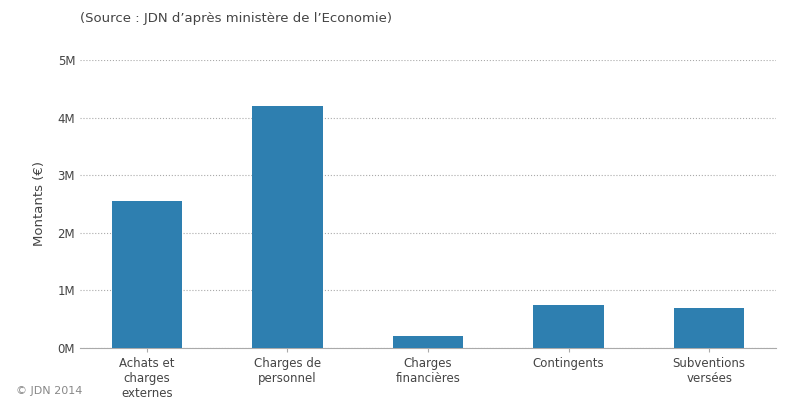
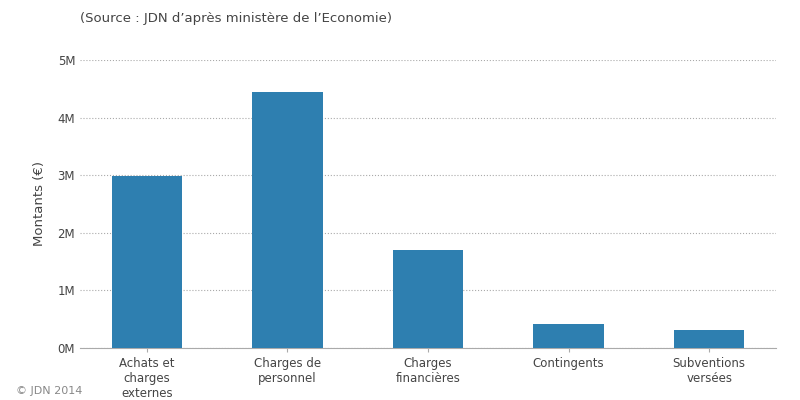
Achats et charges externes: 2.55M -> 2.98M
Charges de personnel: 4.20M -> 4.44M
Charges financières: 0.20M -> 1.70M
Contingents: 0.75M -> 0.42M
Subventions versées: 0.70M -> 0.32M
